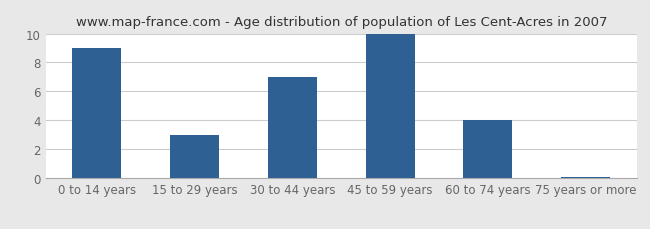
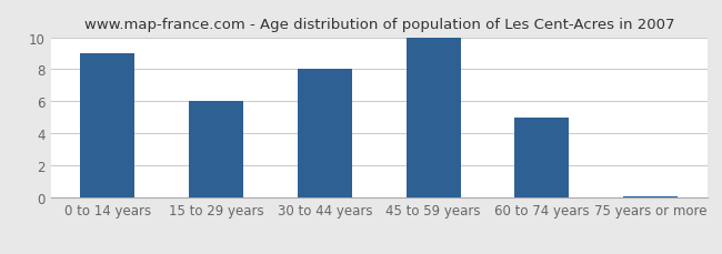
15 to 29 years: 3.0 -> 6.0
30 to 44 years: 7.0 -> 8.0
60 to 74 years: 4.0 -> 5.0
